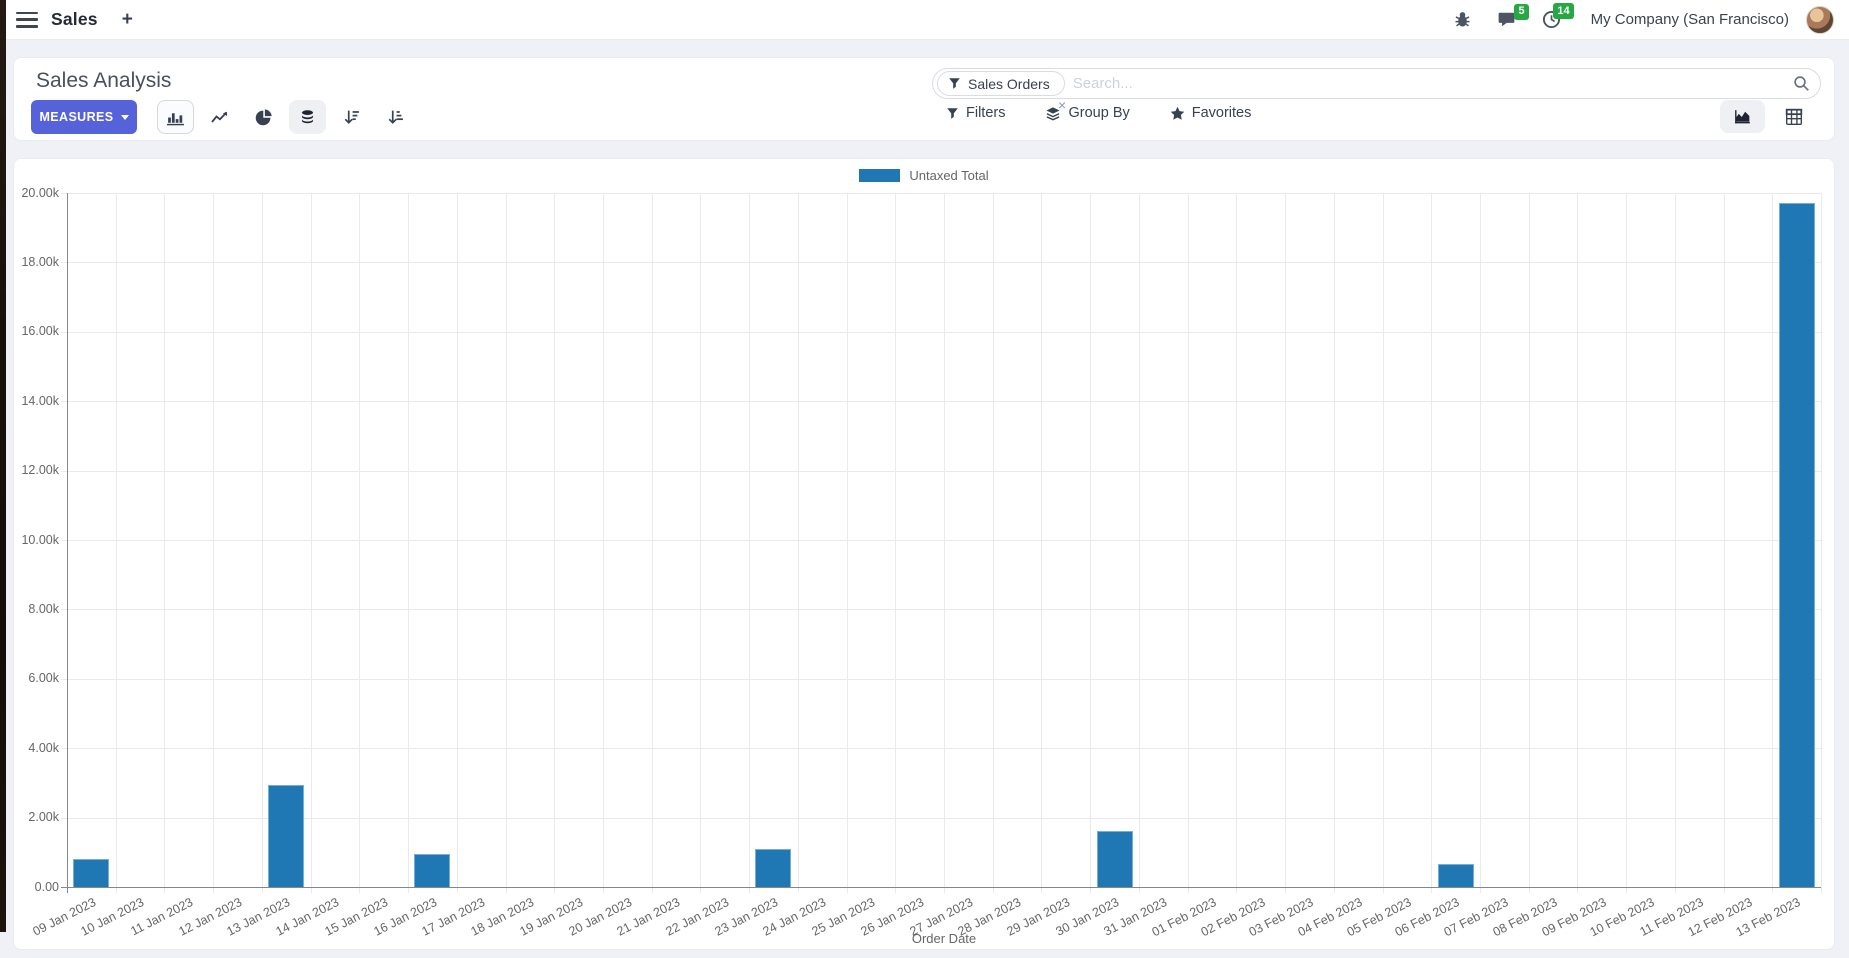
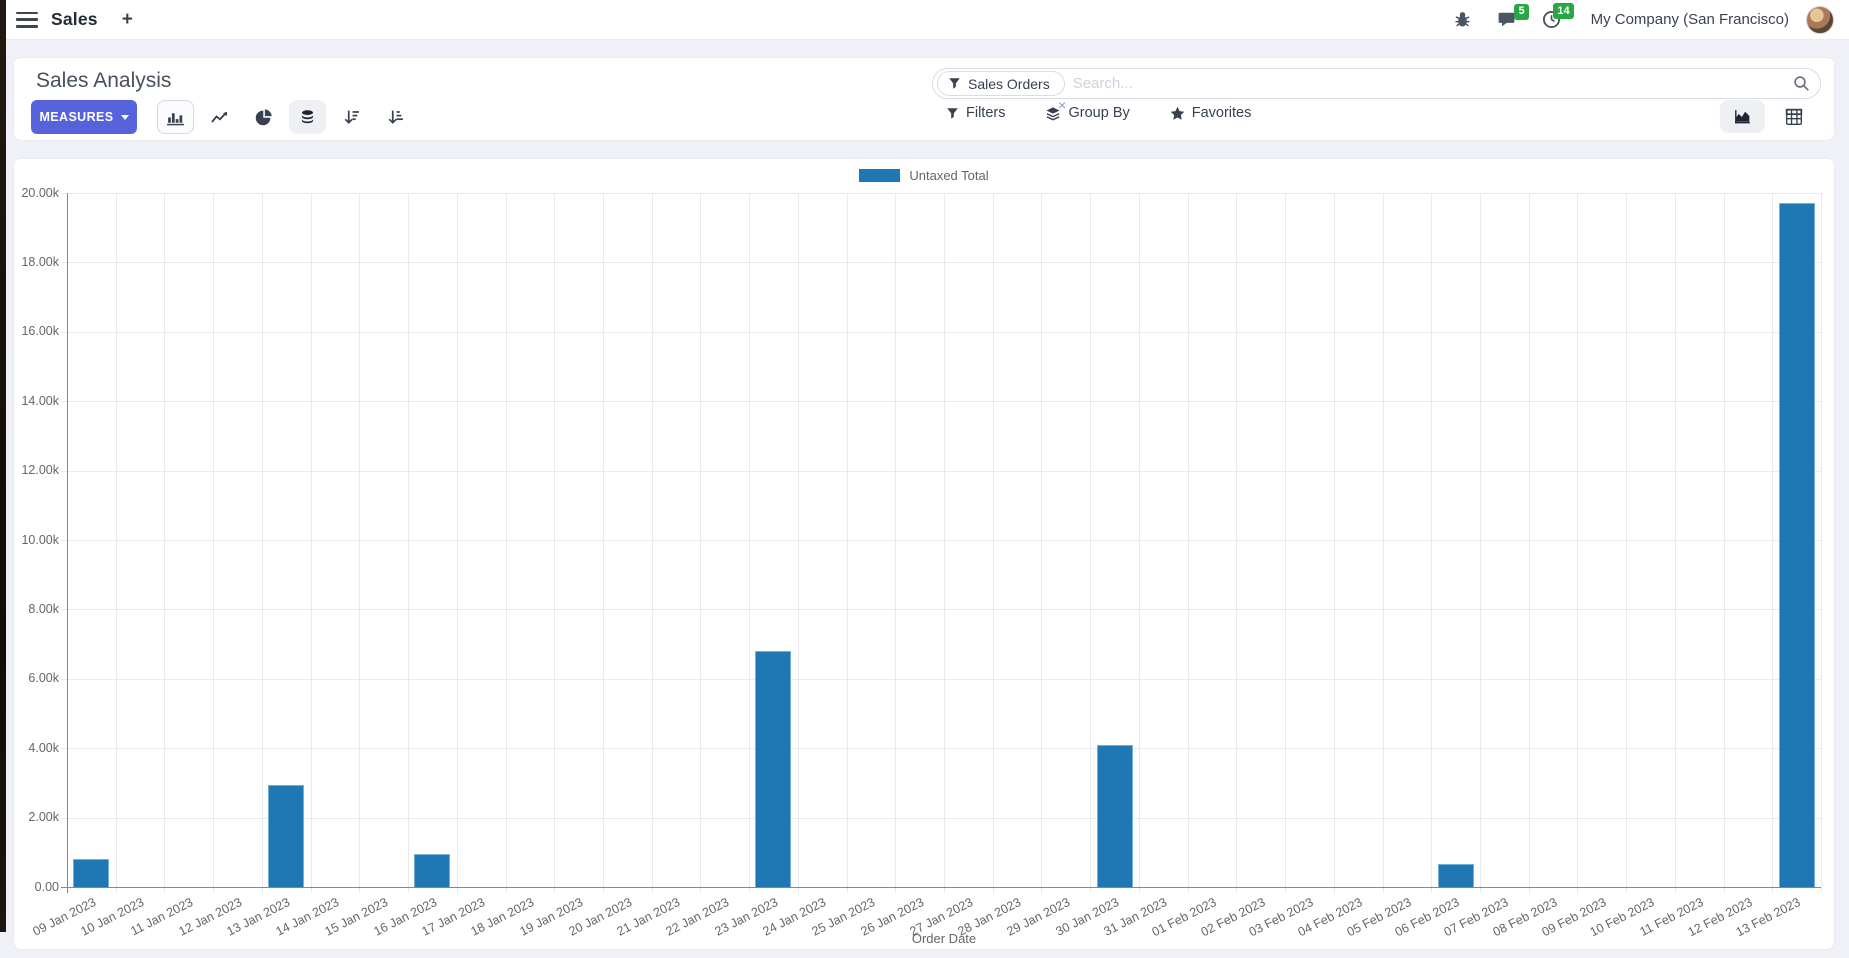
23 Jan 2023: 1.1k -> 6.8k
30 Jan 2023: 1.6k -> 4.1k
